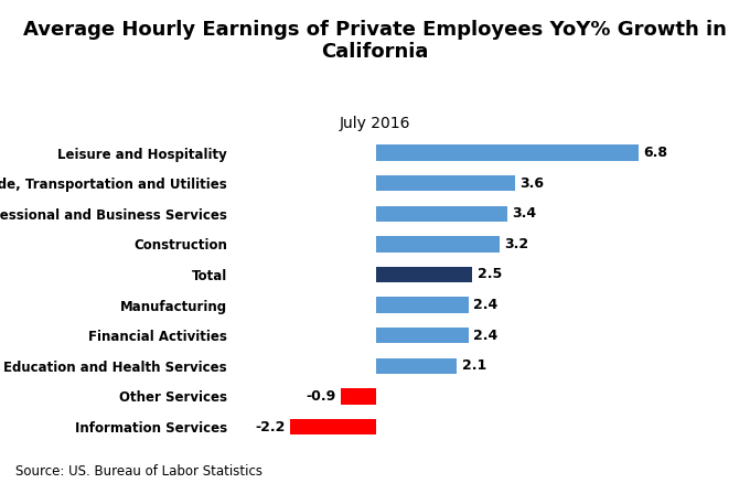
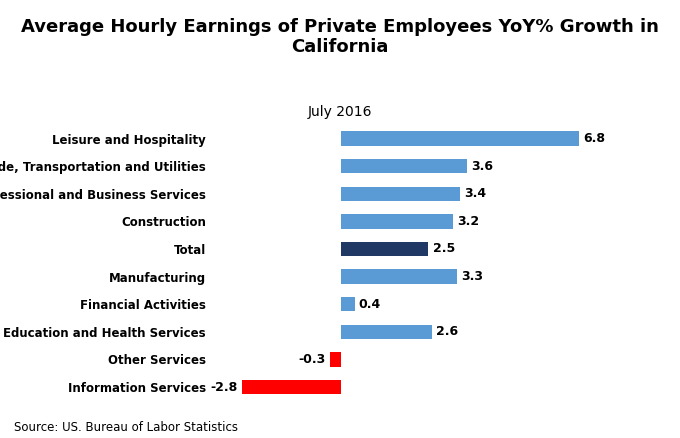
Manufacturing: 2.4 -> 3.3
Financial Activities: 2.4 -> 0.4
Education and Health Services: 2.1 -> 2.6
Other Services: -0.9 -> -0.3
Information Services: -2.2 -> -2.8
